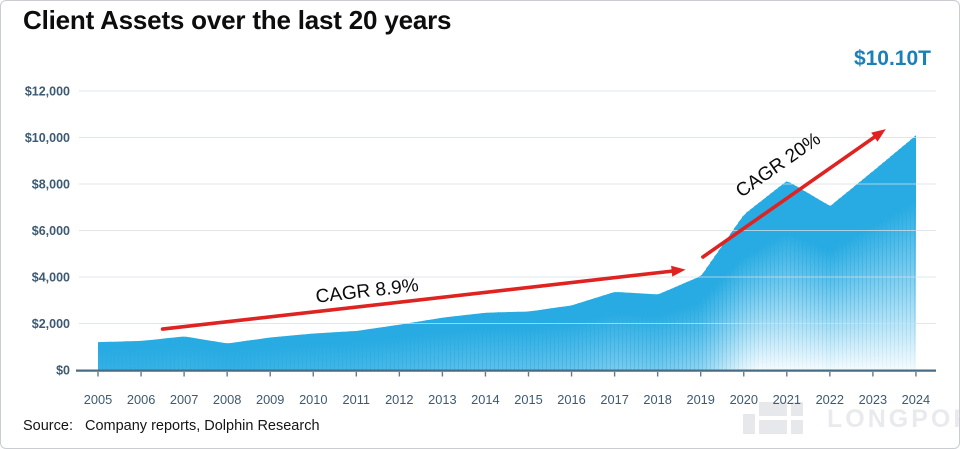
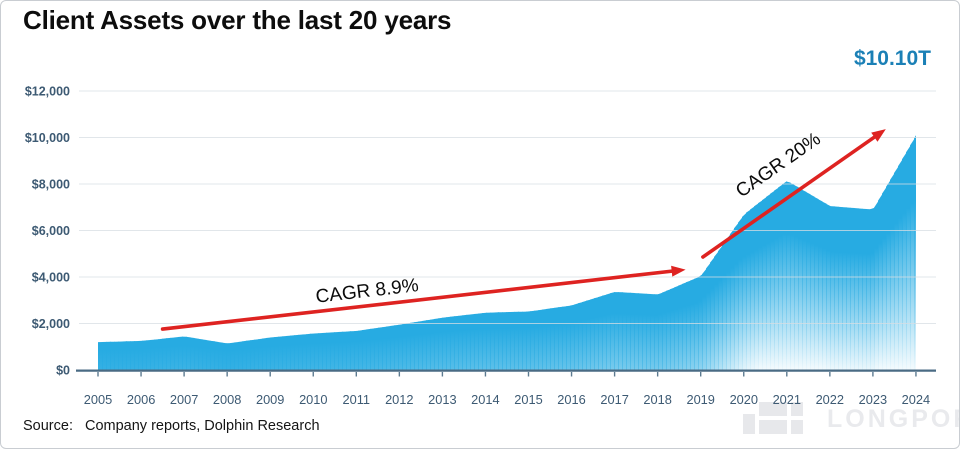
2023: $8600 -> $6900
